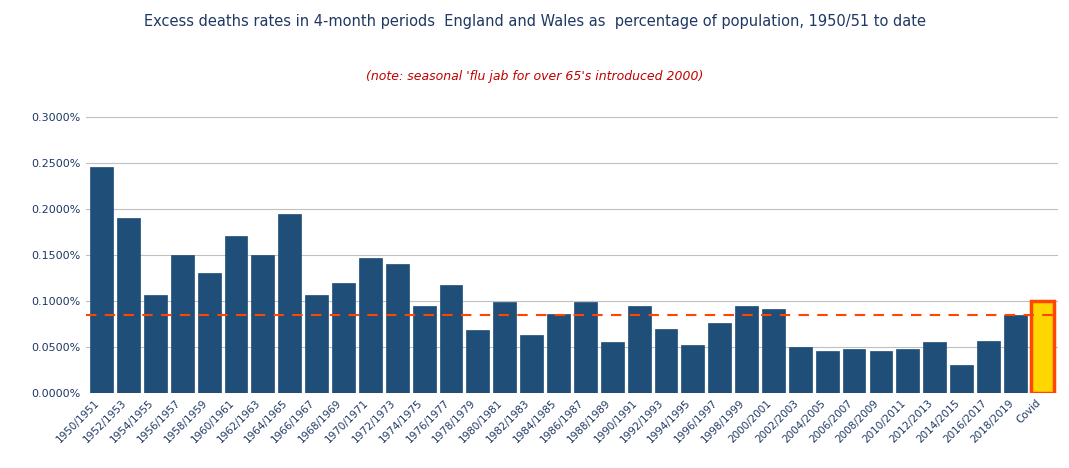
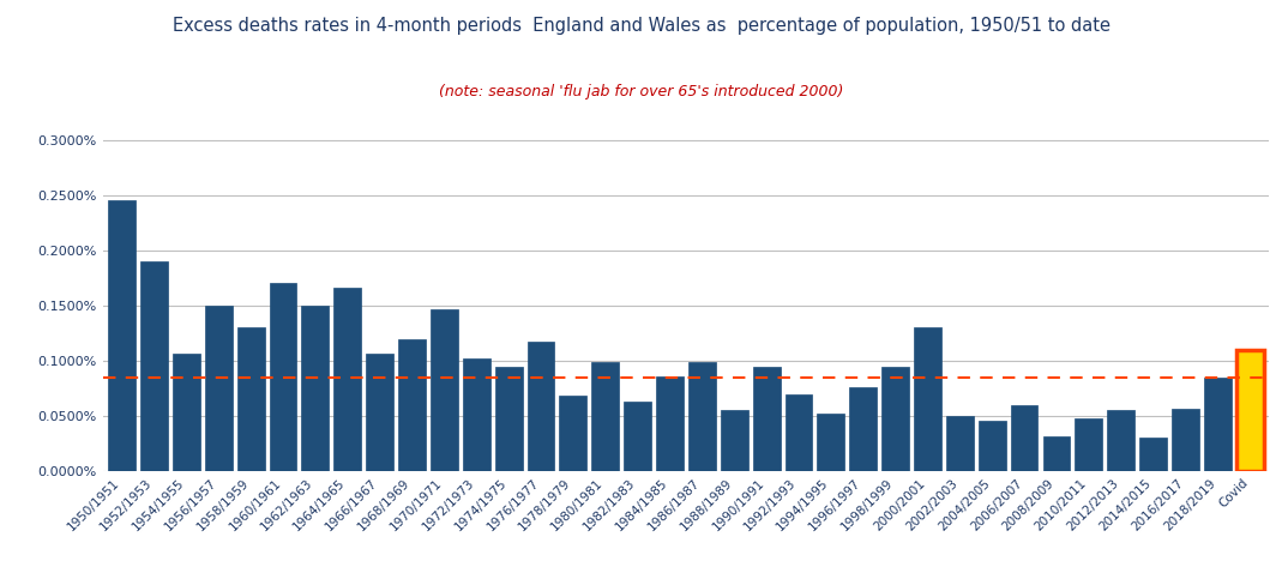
1964/1965: 0.194% -> 0.166%
1972/1973: 0.140% -> 0.102%
2000/2001: 0.091% -> 0.130%
2006/2007: 0.048% -> 0.060%
2008/2009: 0.046% -> 0.032%
Covid: 0.100% -> 0.110%
